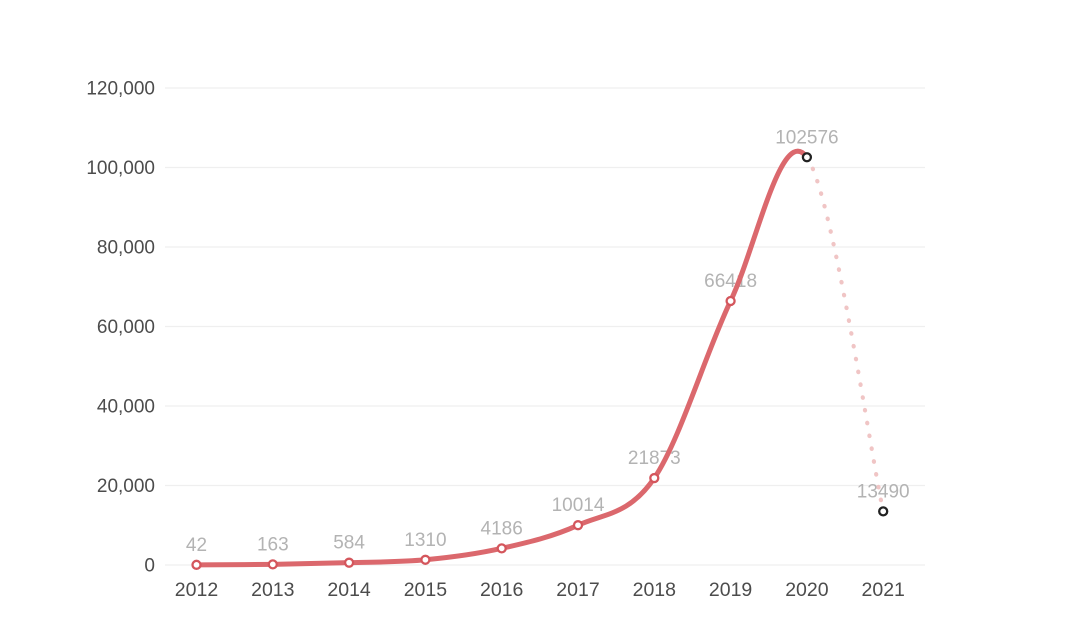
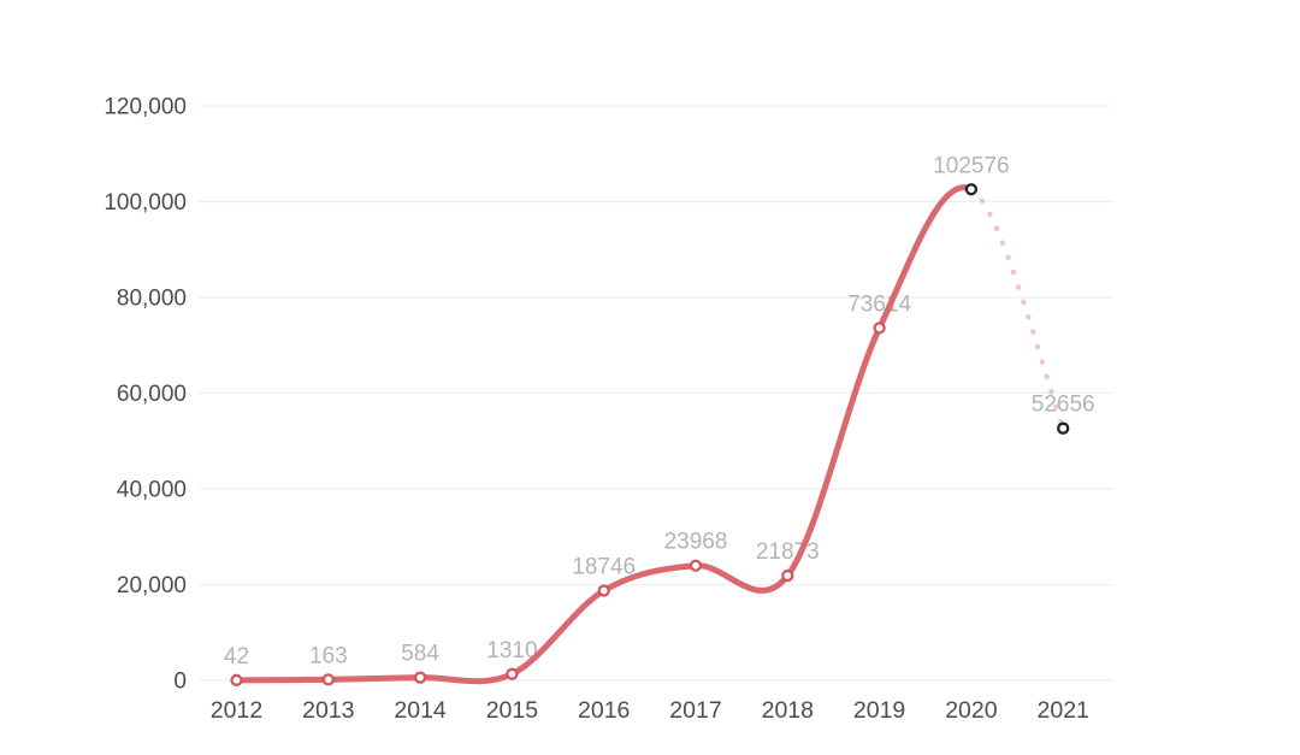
2016: 4186 -> 18746
2017: 10014 -> 23968
2019: 66418 -> 73614
2021: 13490 -> 52656
